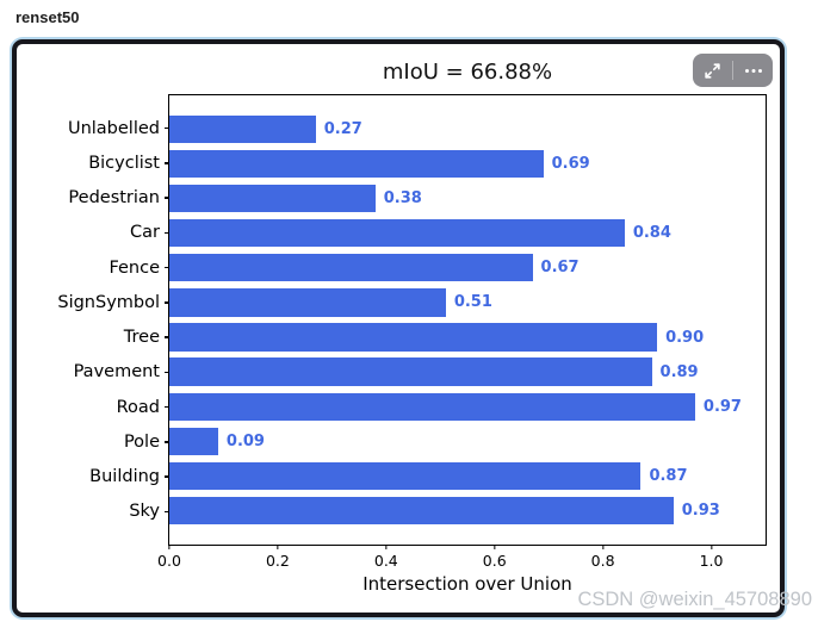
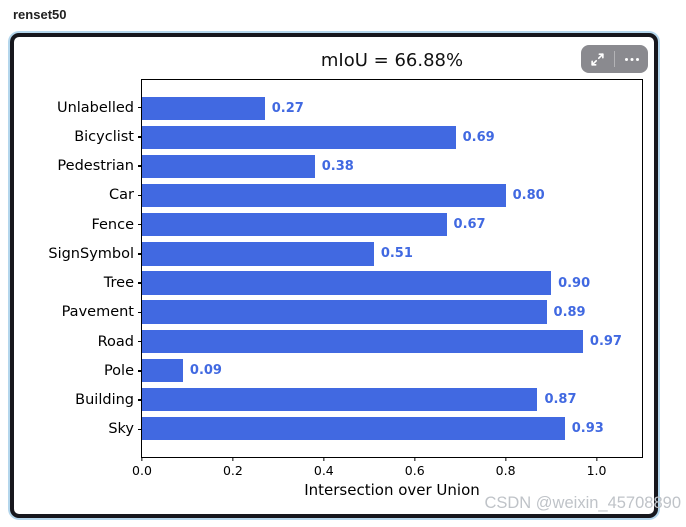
Car: 0.84 -> 0.80
